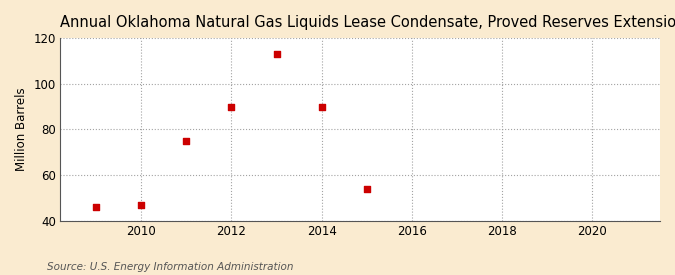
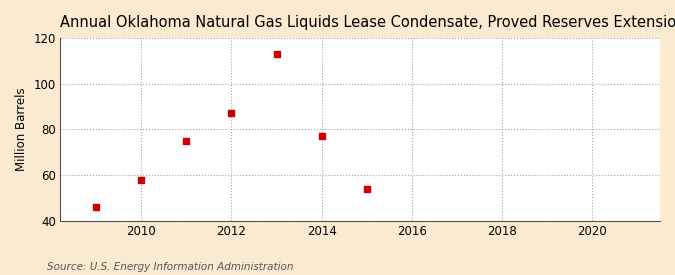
2010: 47 -> 58
2012: 90 -> 87
2014: 90 -> 77
